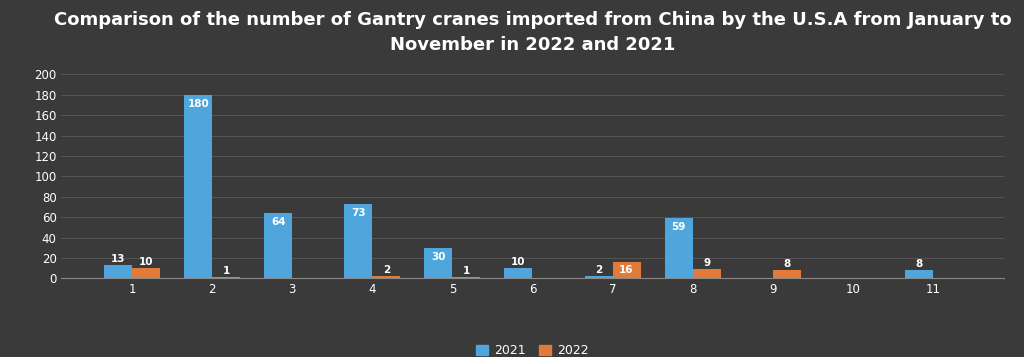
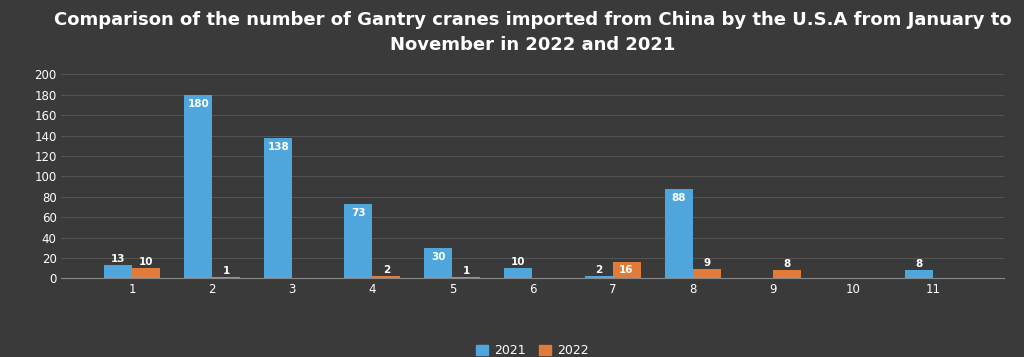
2021/3: 64 -> 138
2021/8: 59 -> 88
